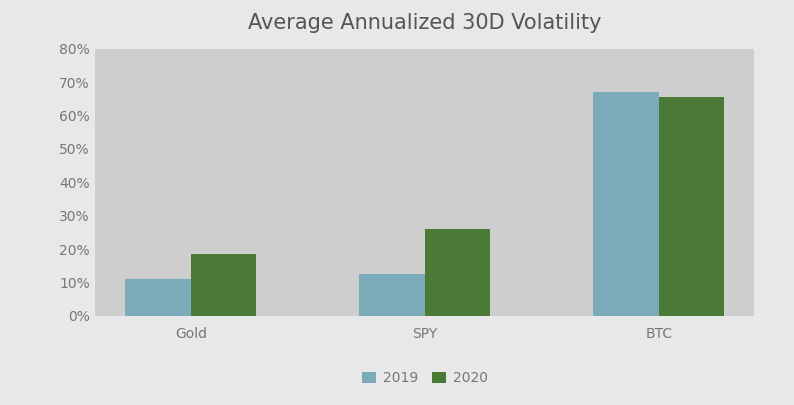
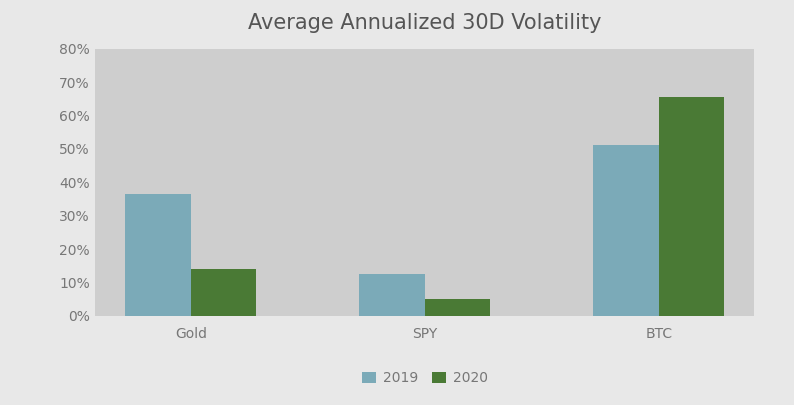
2019/Gold: 11.0% -> 36.5%
2020/Gold: 18.5% -> 14.0%
2020/SPY: 26.0% -> 5.0%
2019/BTC: 67.0% -> 51.0%
